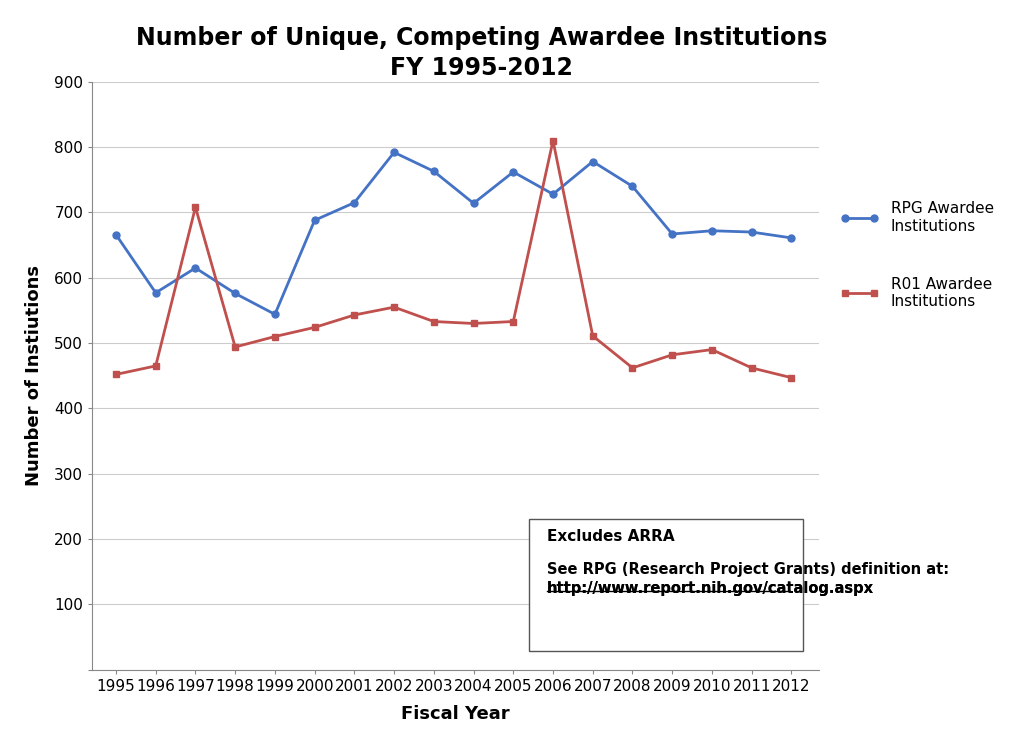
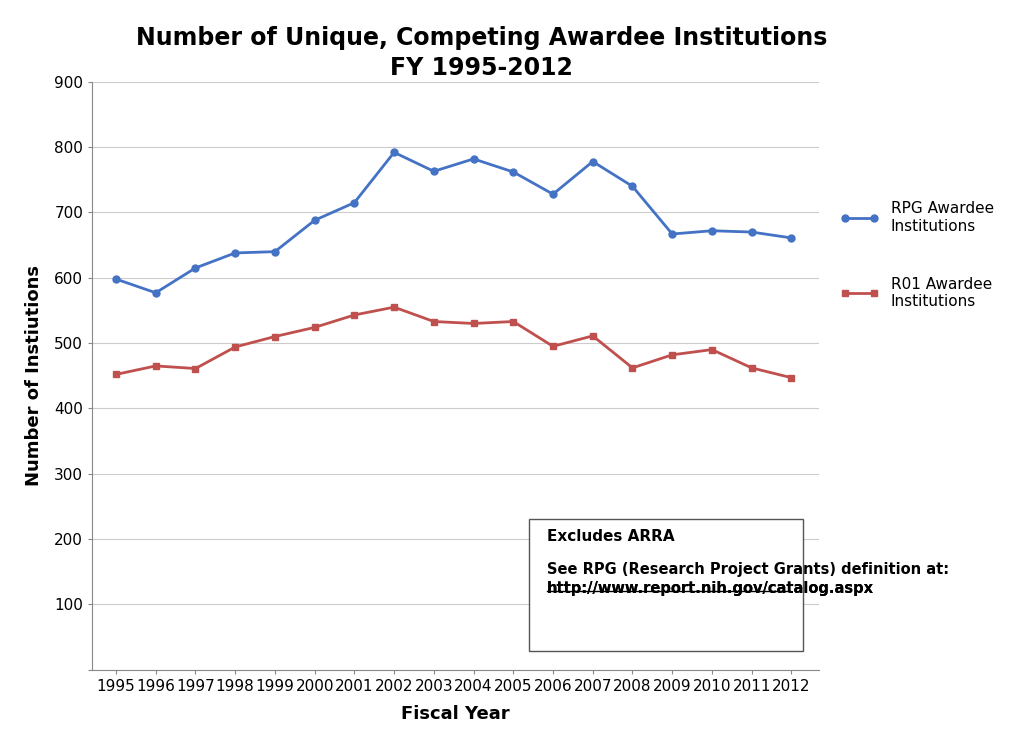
RPG Awardee Institutions/1995: 666 -> 598
R01 Awardee Institutions/1997: 708 -> 461
RPG Awardee Institutions/1998: 576 -> 638
RPG Awardee Institutions/1999: 544 -> 640
RPG Awardee Institutions/2004: 714 -> 782
R01 Awardee Institutions/2006: 810 -> 495
